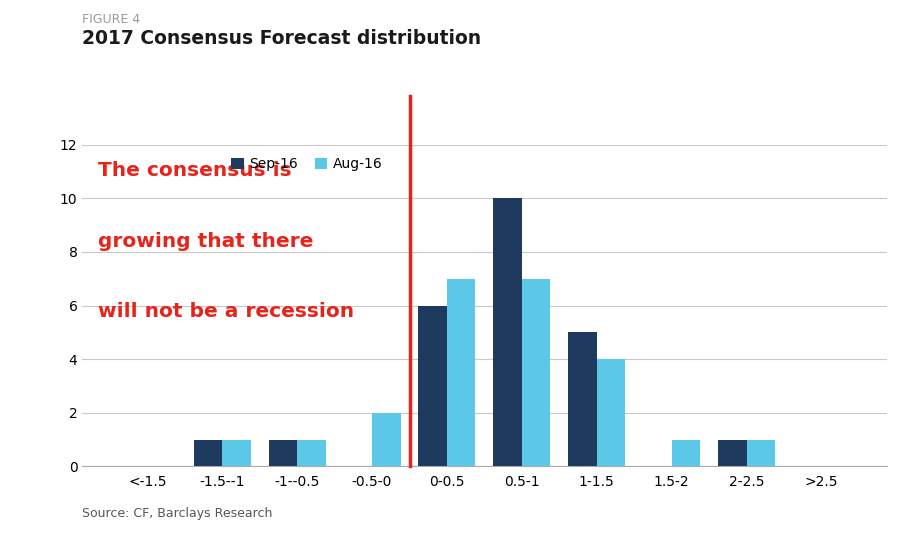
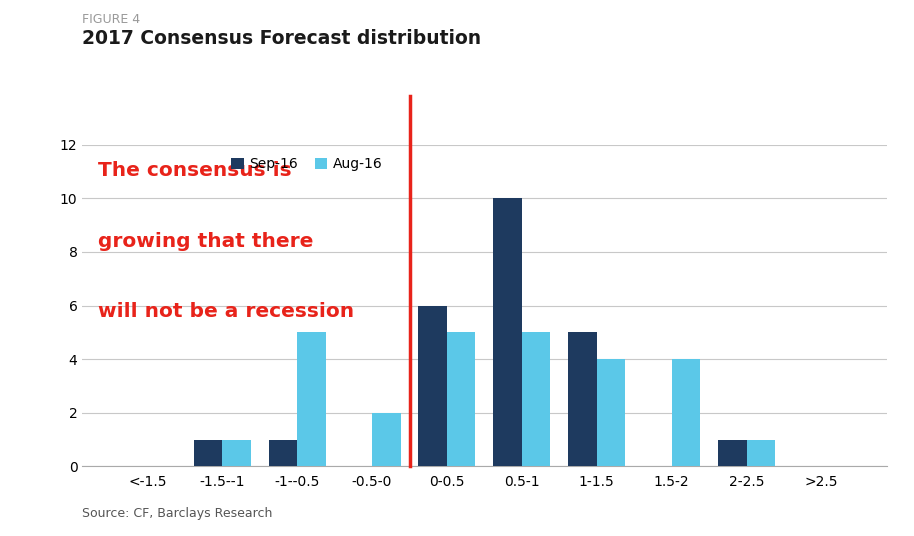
Aug-16/-1--0.5: 1 -> 5
Aug-16/0-0.5: 7 -> 5
Aug-16/0.5-1: 7 -> 5
Aug-16/1.5-2: 1 -> 4
